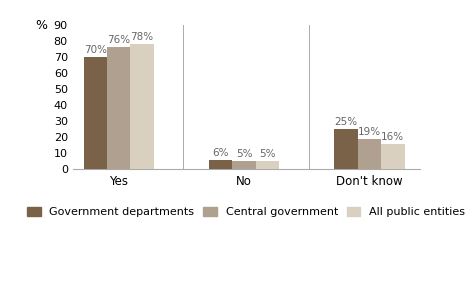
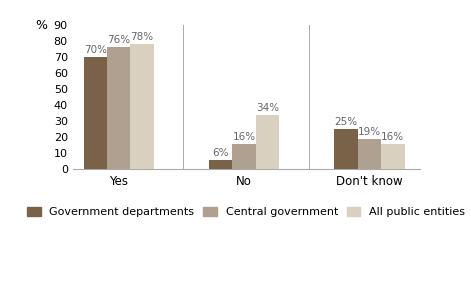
Central government/No: 5% -> 16%
All public entities/No: 5% -> 34%
